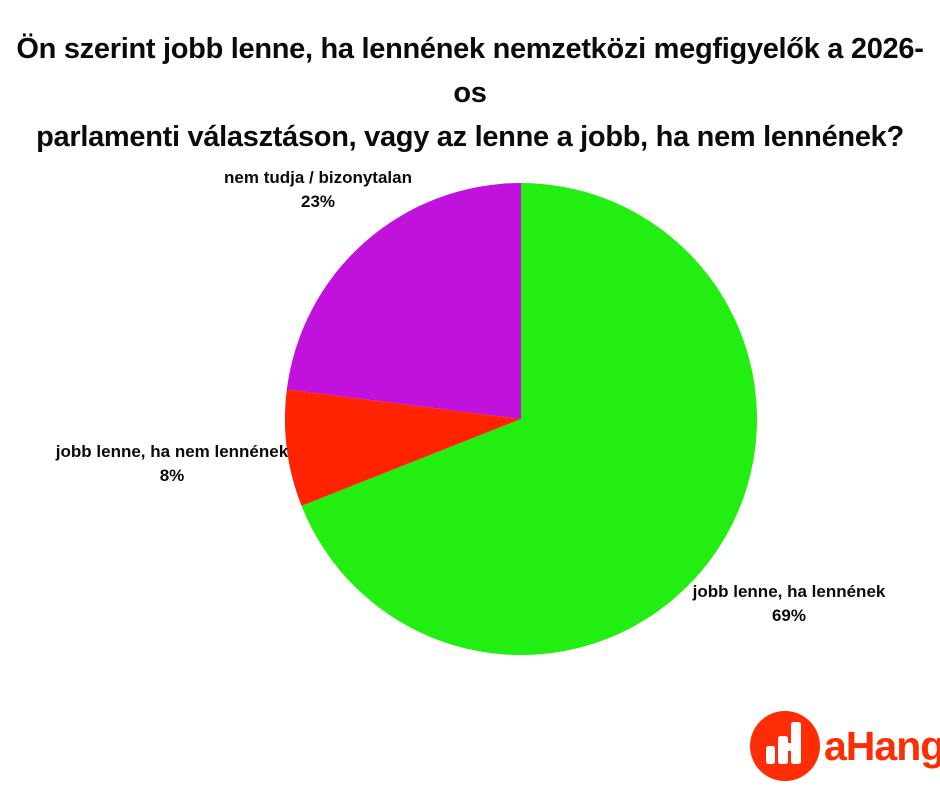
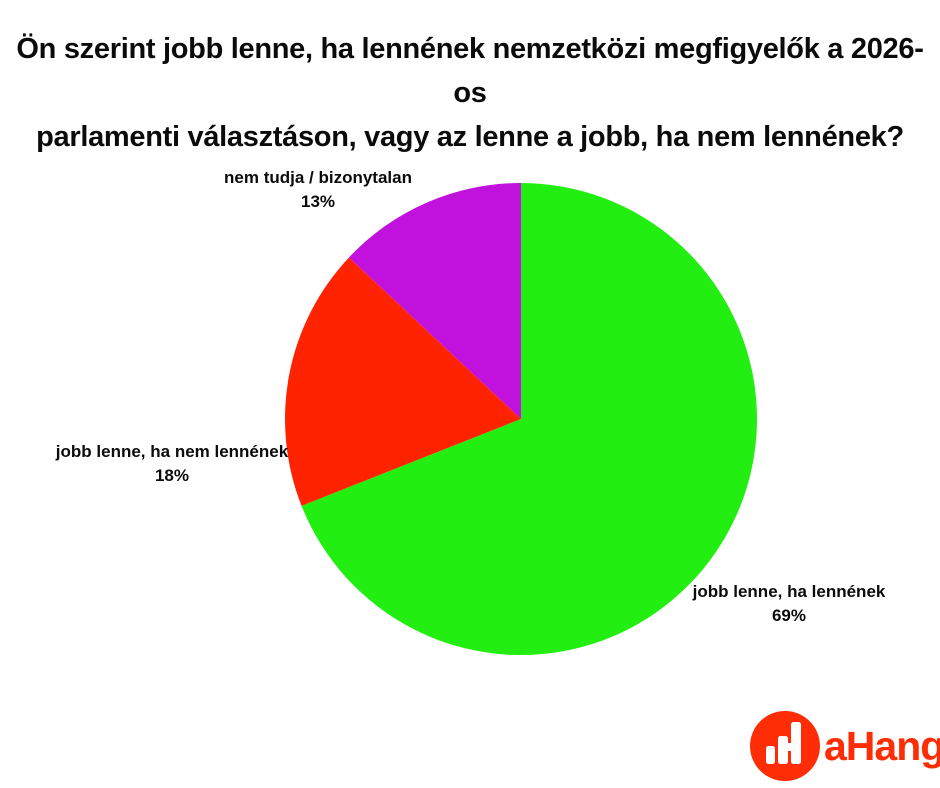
jobb lenne, ha nem lennének: 8% -> 18%
nem tudja / bizonytalan: 23% -> 13%
